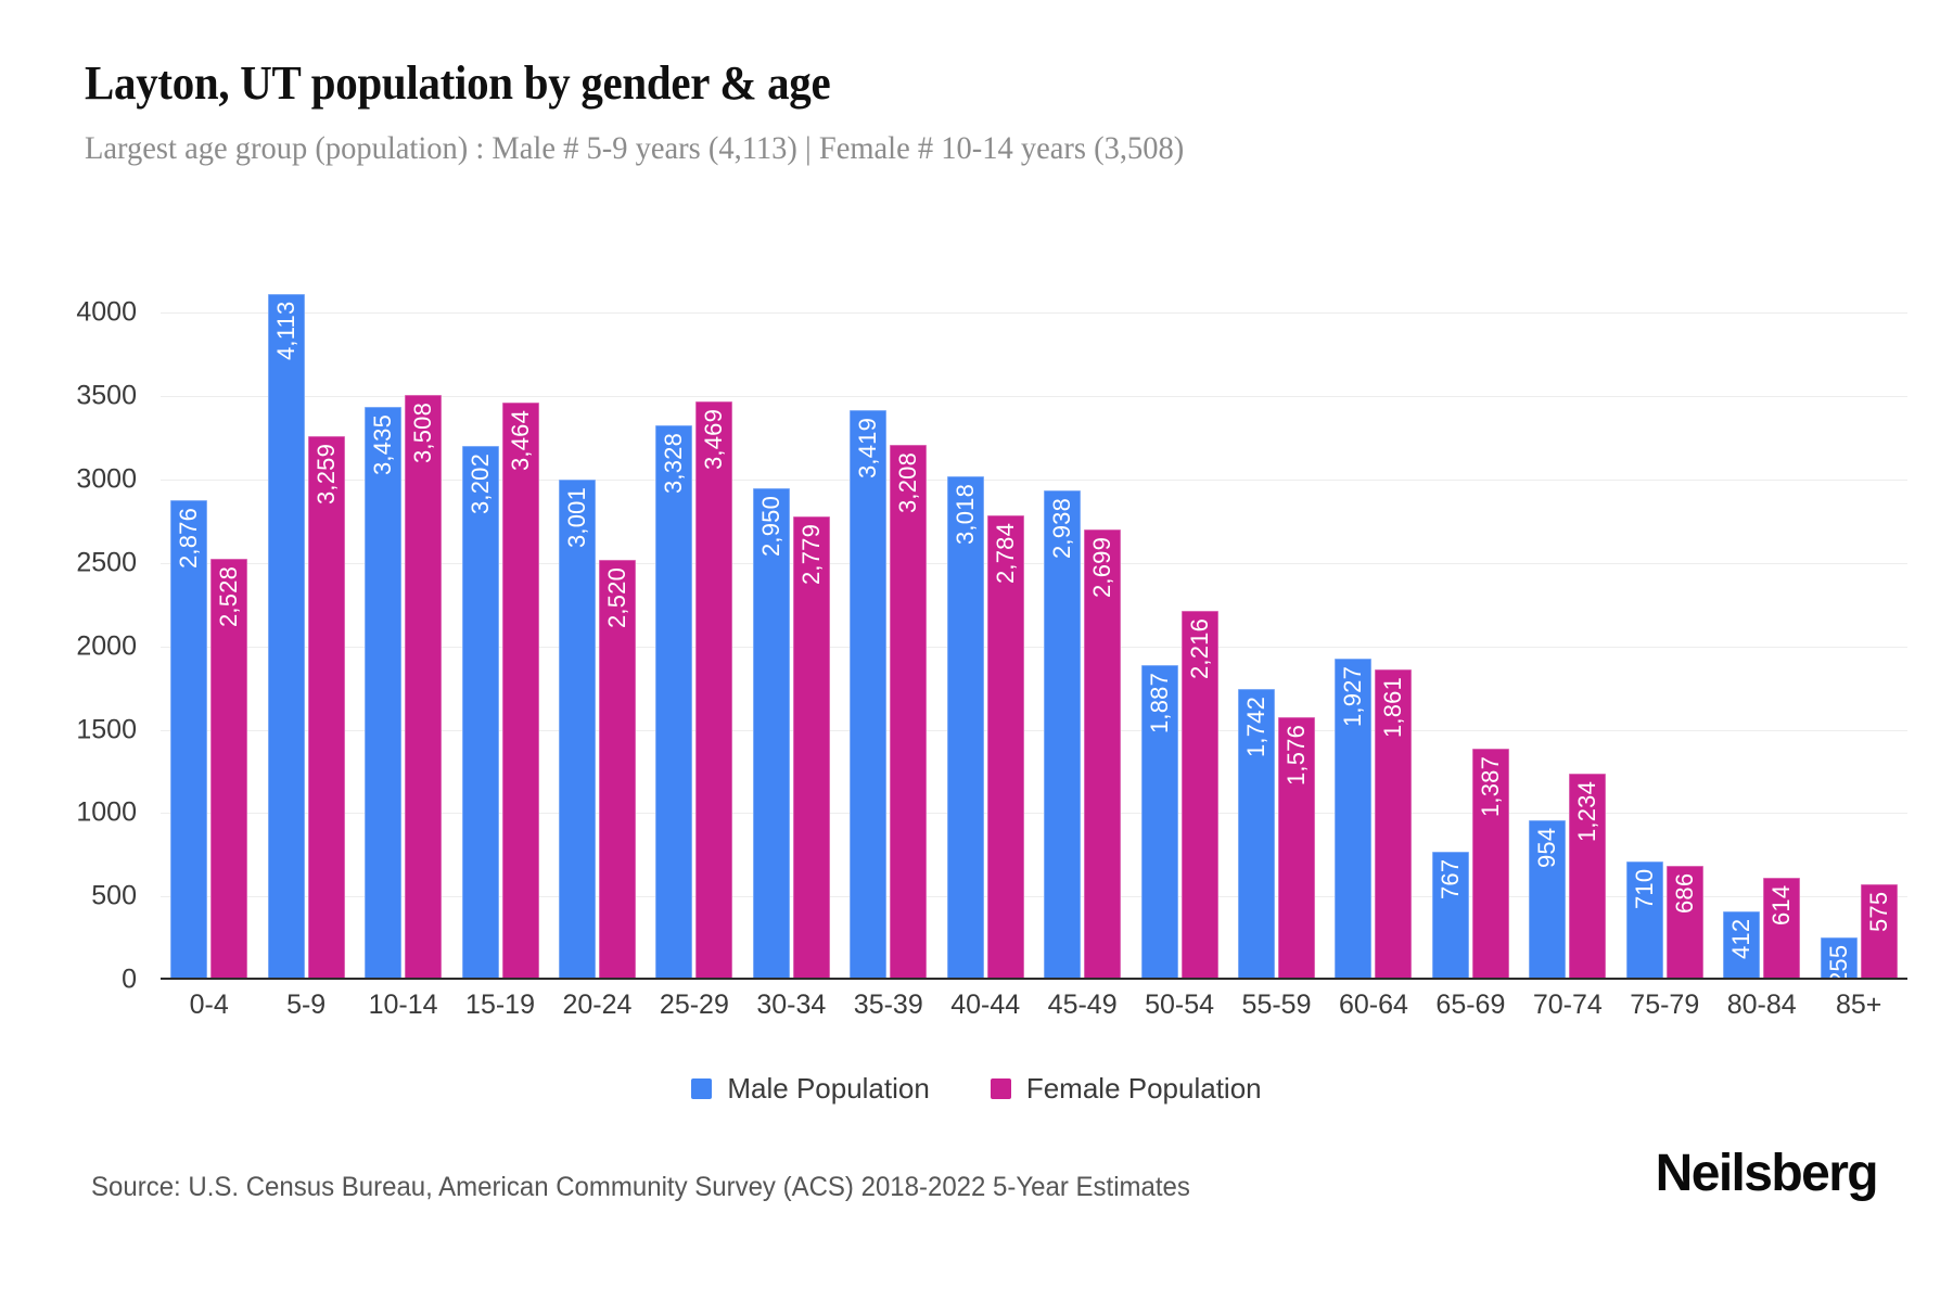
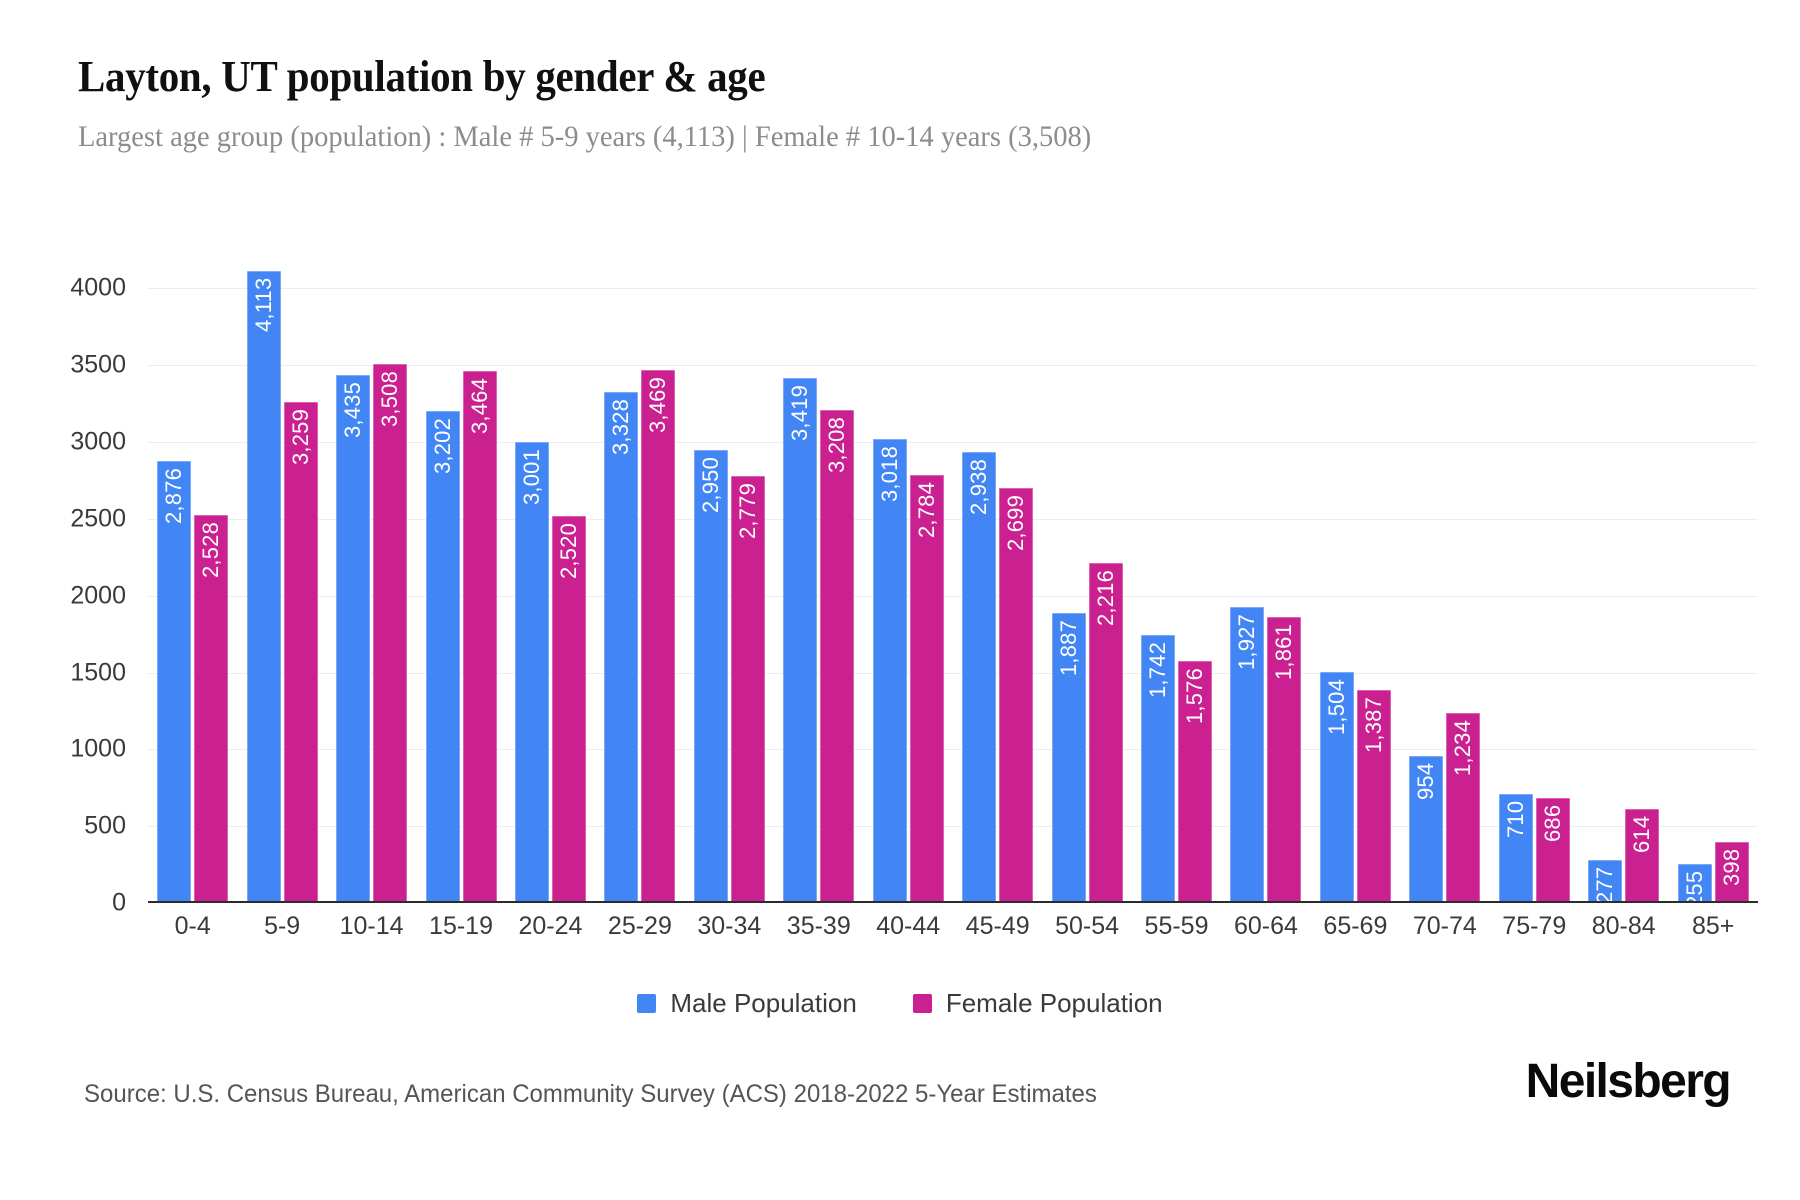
Male Population/65-69: 767 -> 1,504
Male Population/80-84: 412 -> 277
Female Population/85+: 575 -> 398
